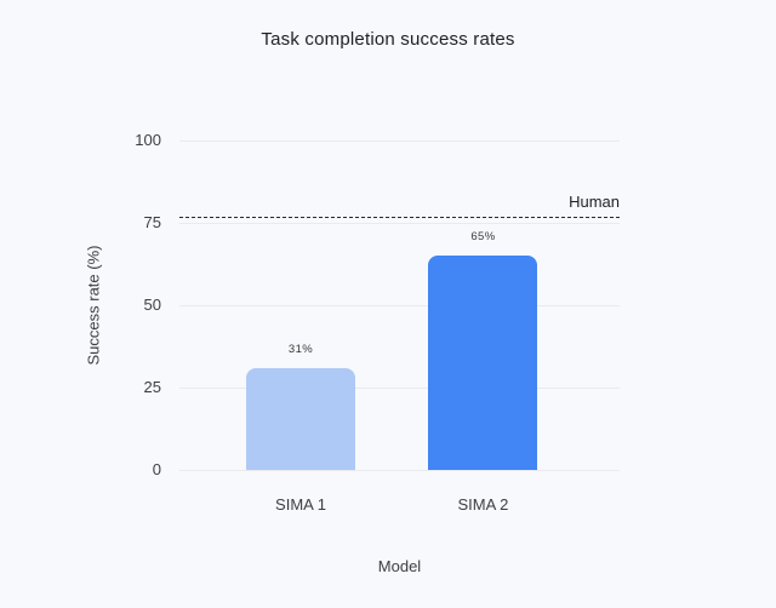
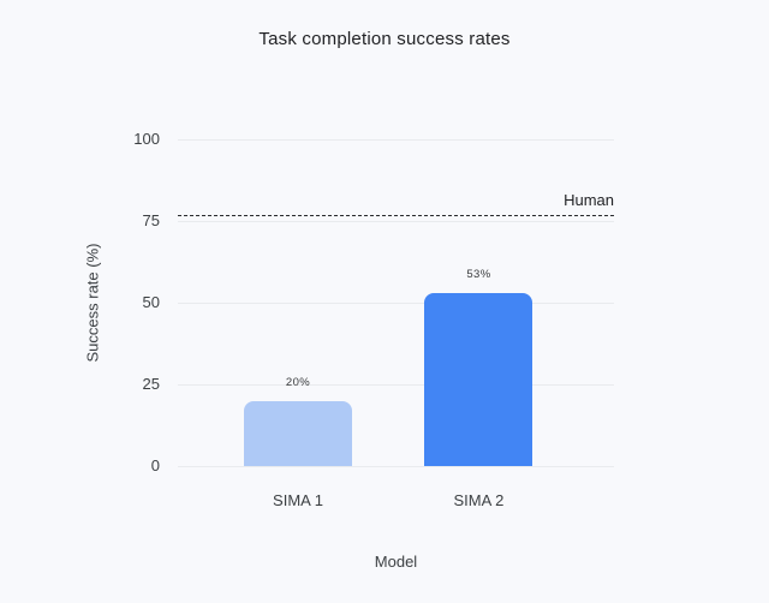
SIMA 1: 31% -> 20%
SIMA 2: 65% -> 53%
